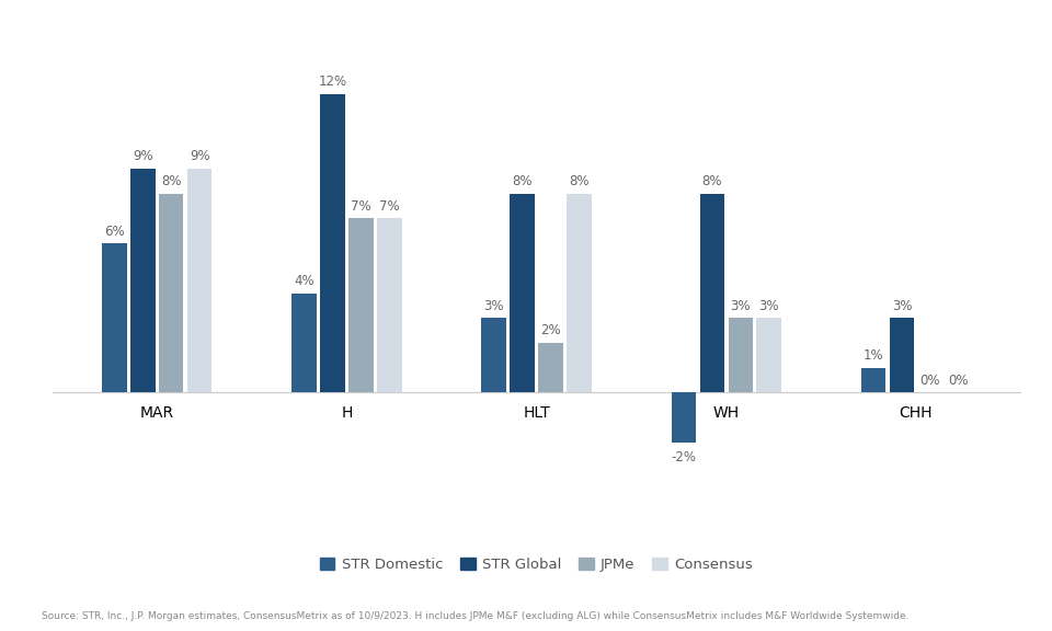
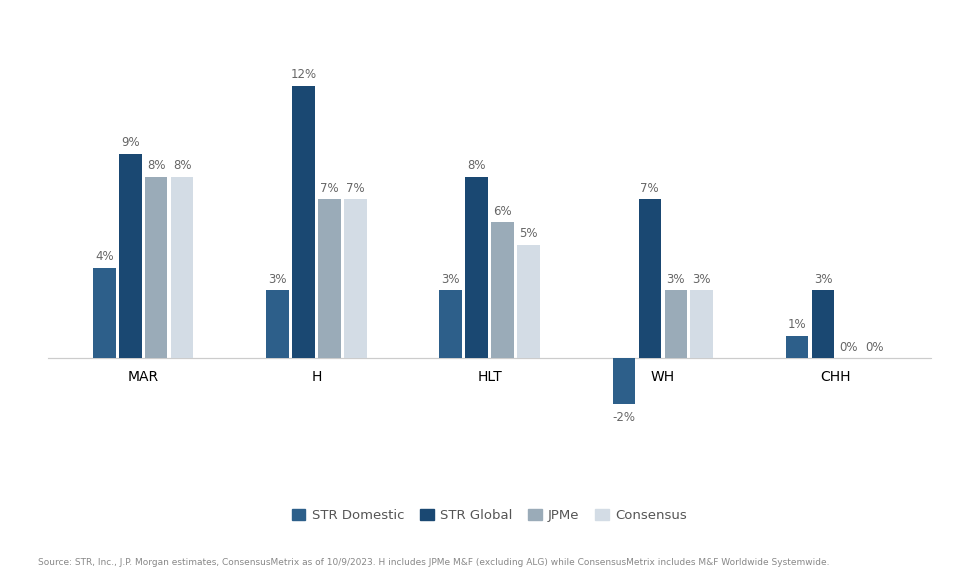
STR Domestic/MAR: 6% -> 4%
Consensus/MAR: 9% -> 8%
STR Domestic/H: 4% -> 3%
JPMe/HLT: 2% -> 6%
Consensus/HLT: 8% -> 5%
STR Global/WH: 8% -> 7%
